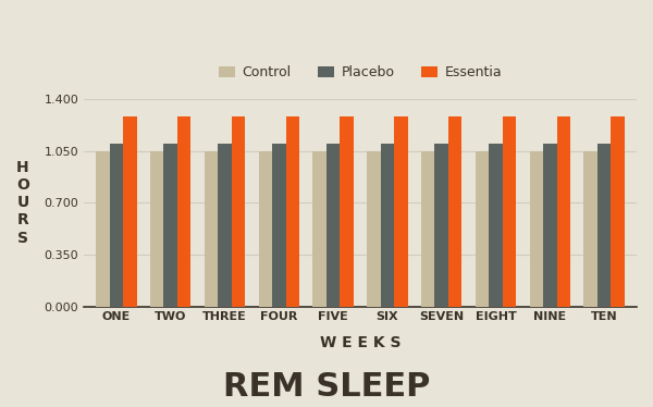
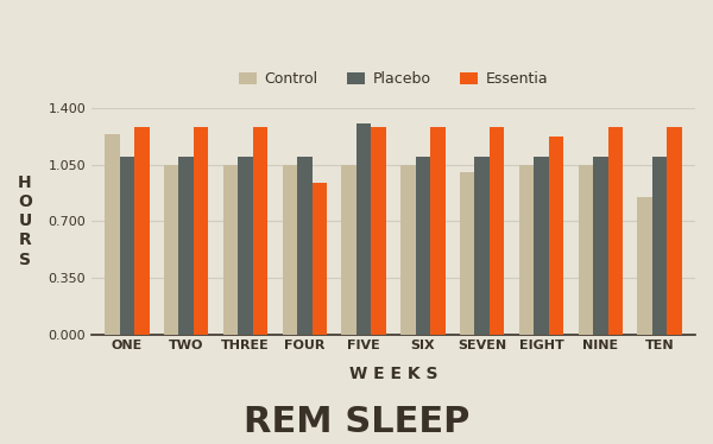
Control/ONE: 1.05 -> 1.24
Essentia/FOUR: 1.28 -> 0.94
Placebo/FIVE: 1.1 -> 1.3
Control/SEVEN: 1.05 -> 1.00
Essentia/EIGHT: 1.28 -> 1.22
Control/TEN: 1.05 -> 0.85
